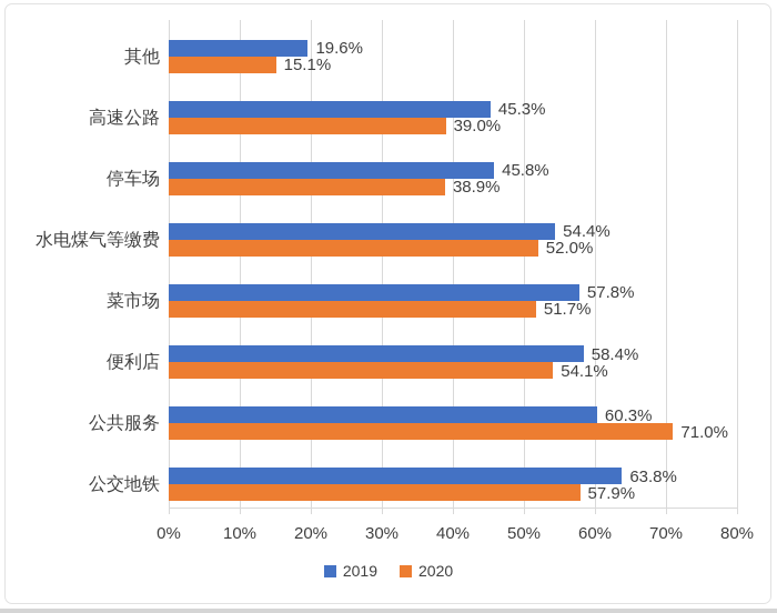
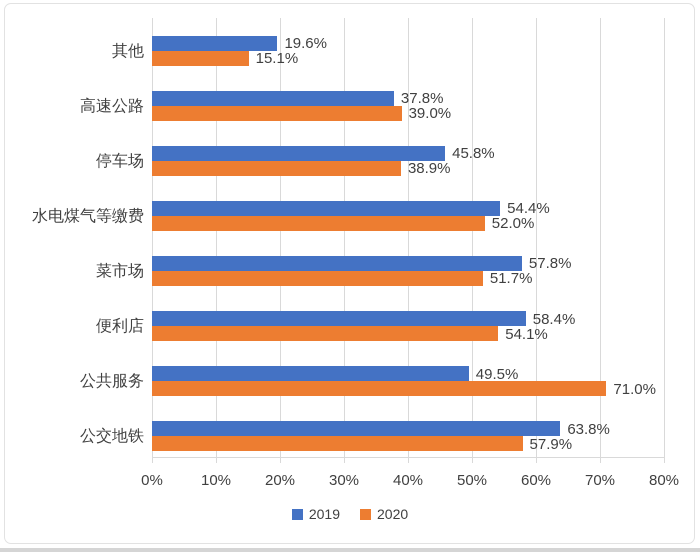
2019/高速公路: 45.3% -> 37.8%
2019/公共服务: 60.3% -> 49.5%
